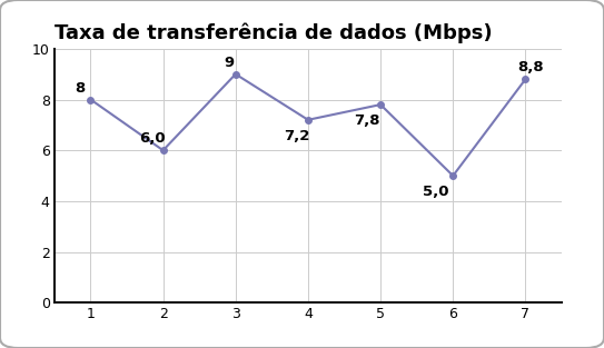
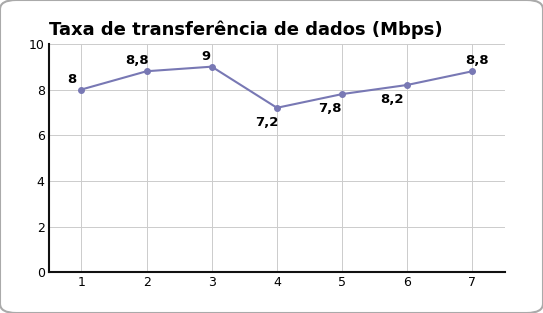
2: 6,0 -> 8,8
6: 5,0 -> 8,2
